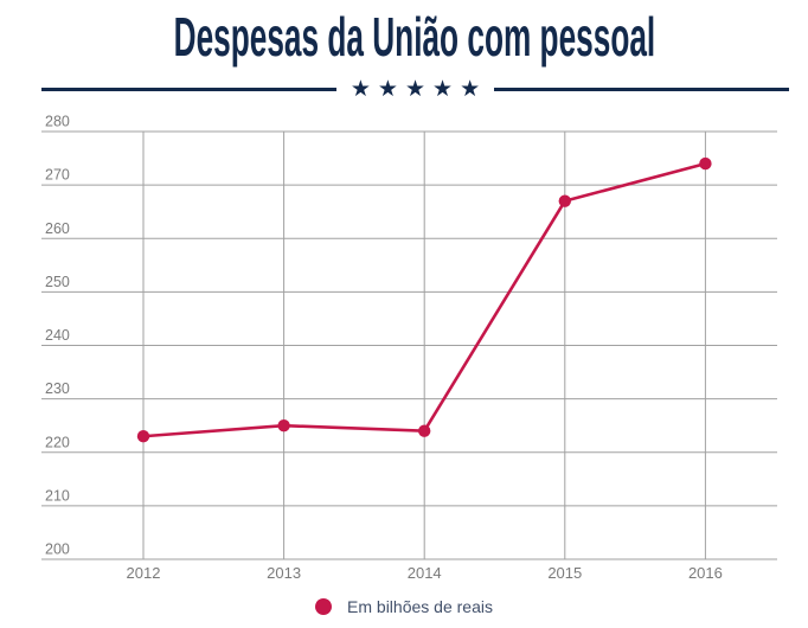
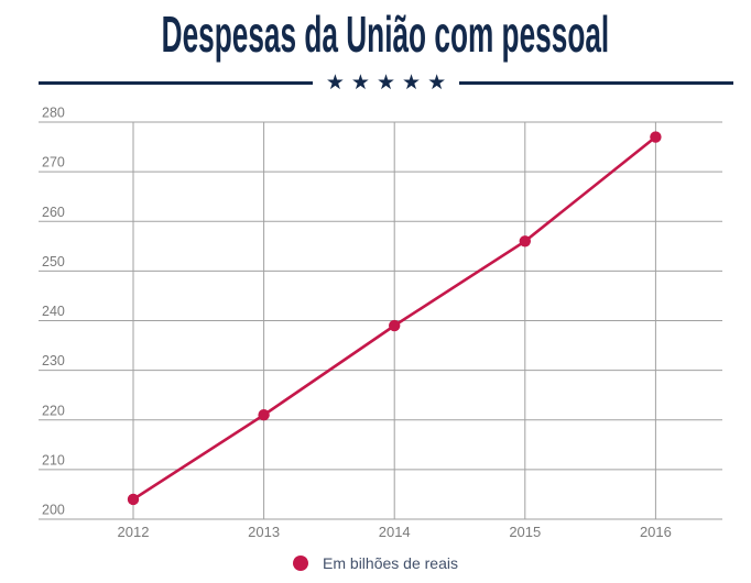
2012: 223 -> 204
2013: 225 -> 221
2014: 224 -> 239
2015: 267 -> 256
2016: 274 -> 277
